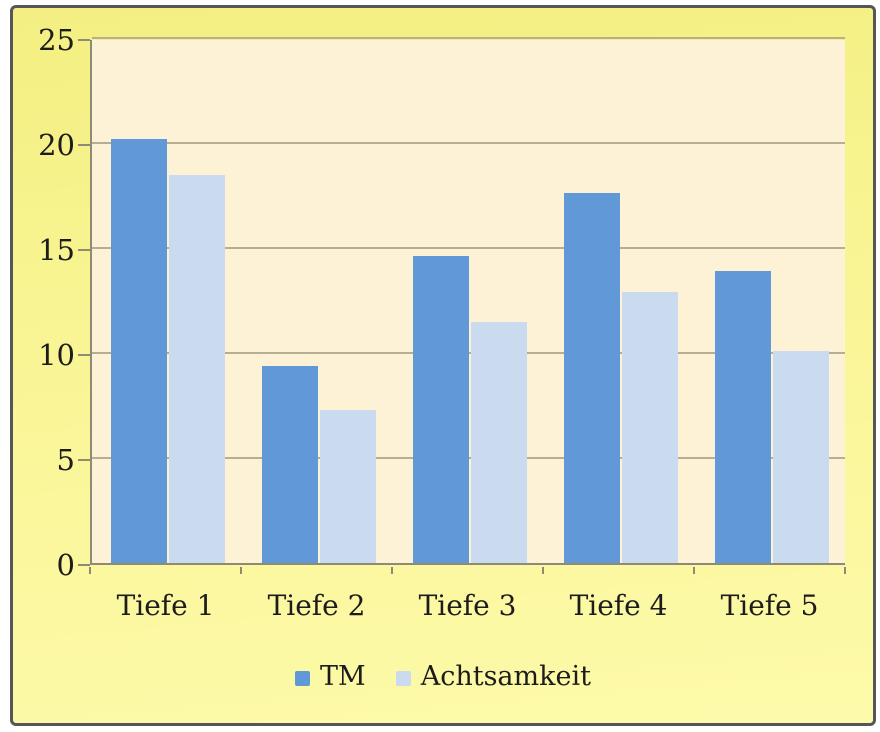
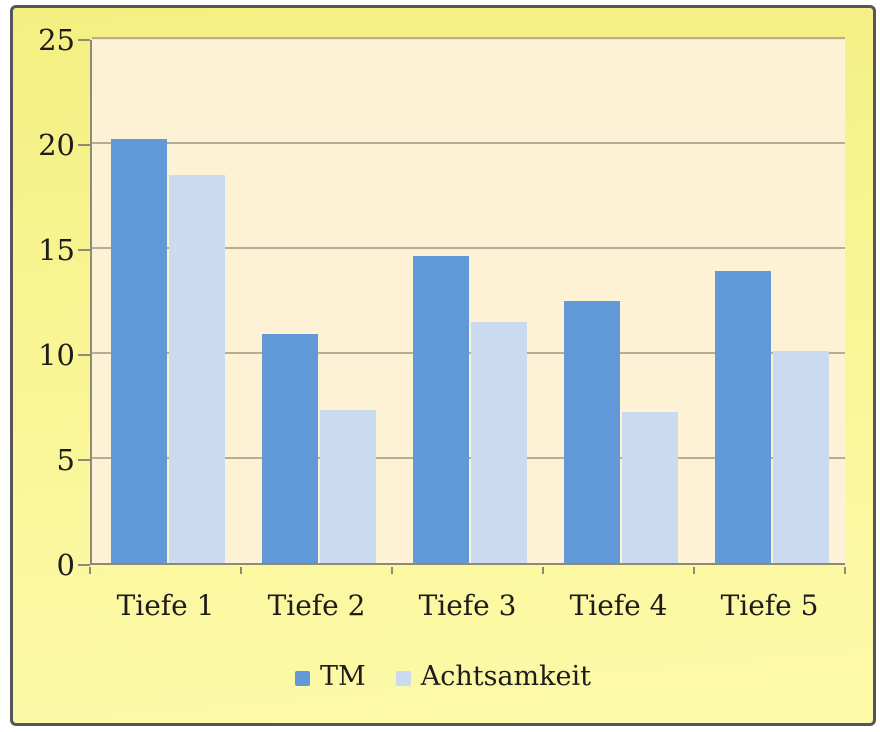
TM/Tiefe 2: 9.4 -> 10.9
TM/Tiefe 4: 17.6 -> 12.5
Achtsamkeit/Tiefe 4: 12.9 -> 7.2
